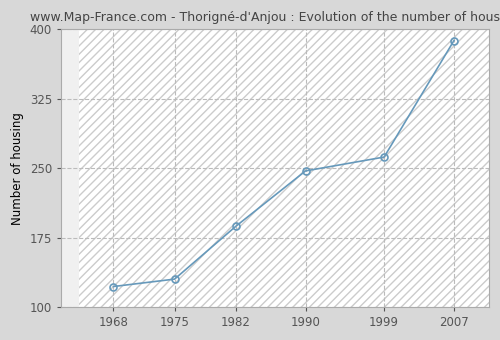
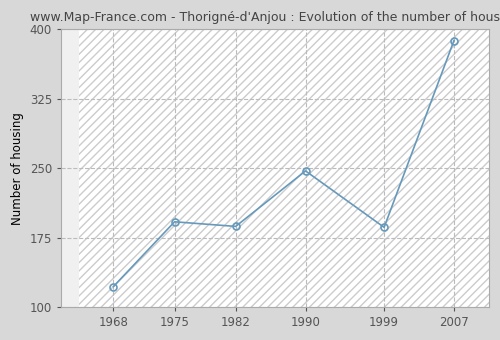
1975: 130 -> 192
1999: 262 -> 186
